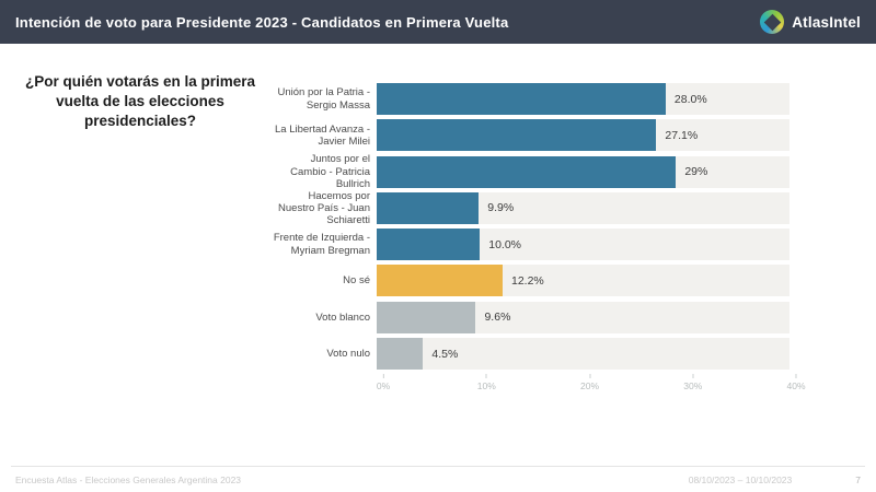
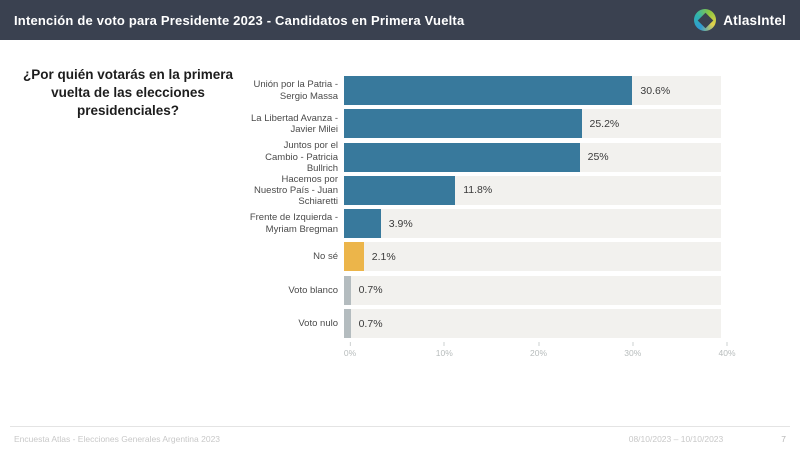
Unión por la Patria - Sergio Massa: 28.0% -> 30.6%
La Libertad Avanza - Javier Milei: 27.1% -> 25.2%
Juntos por el Cambio - Patricia Bullrich: 29% -> 25%
Hacemos por Nuestro País - Juan Schiaretti: 9.9% -> 11.8%
Frente de Izquierda - Myriam Bregman: 10.0% -> 3.9%
No sé: 12.2% -> 2.1%
Voto blanco: 9.6% -> 0.7%
Voto nulo: 4.5% -> 0.7%
